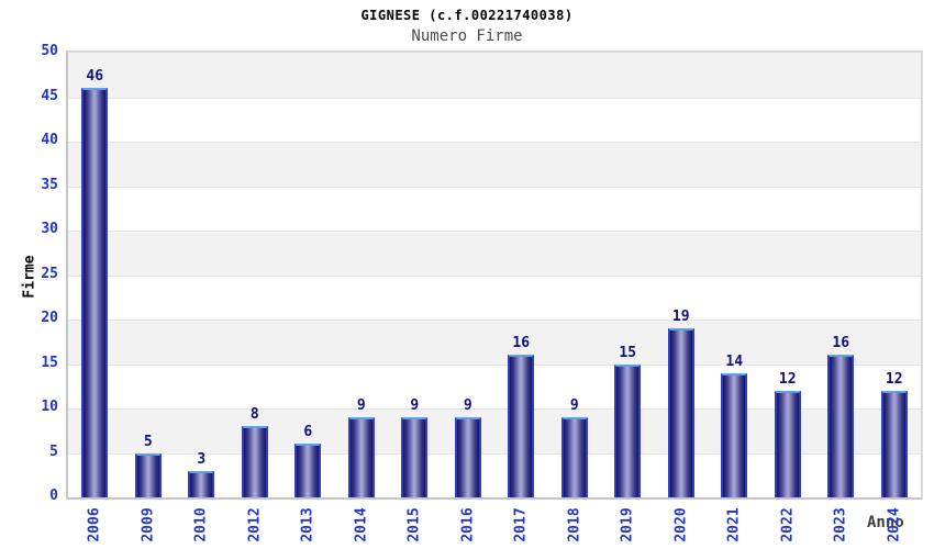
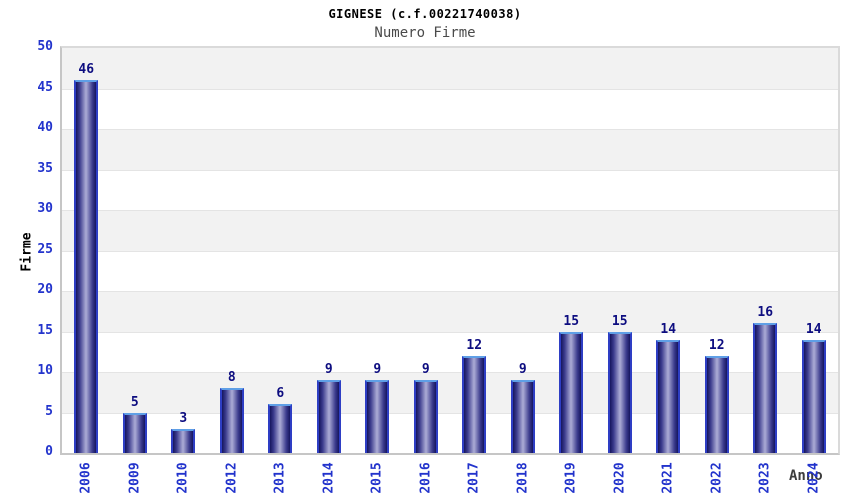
2017: 16 -> 12
2020: 19 -> 15
2024: 12 -> 14
